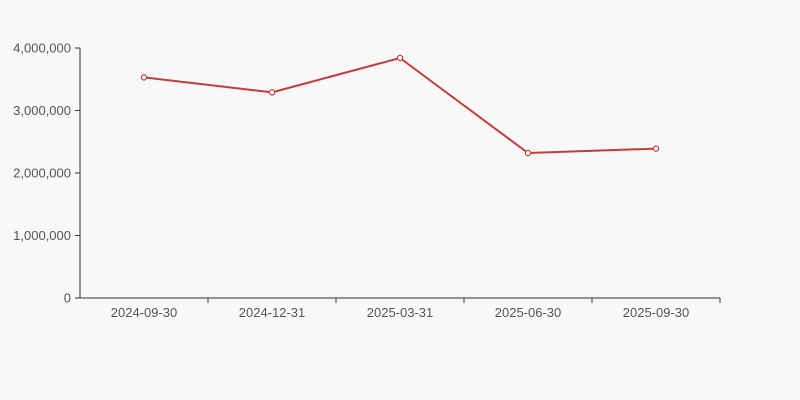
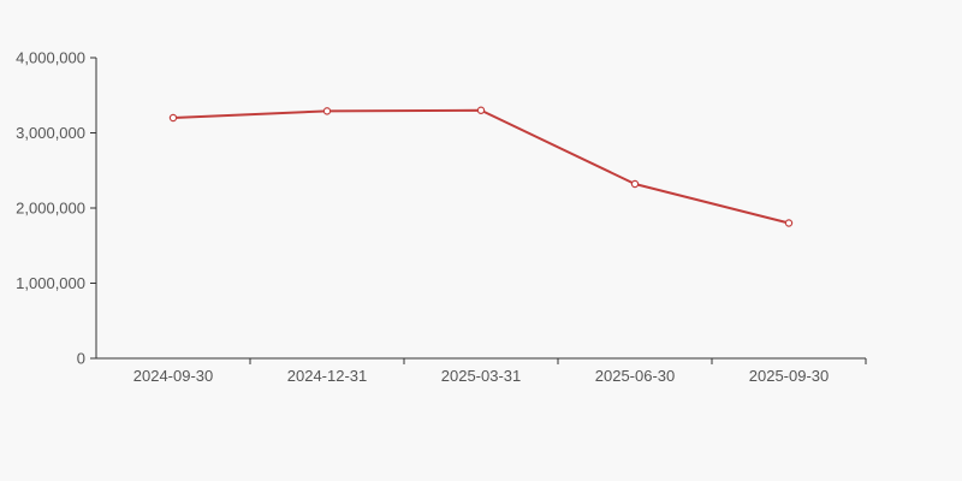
2024-09-30: 3500000 -> 3200000
2025-03-31: 3800000 -> 3300000
2025-09-30: 2400000 -> 1800000
